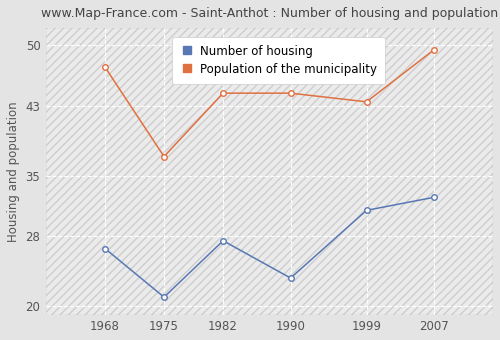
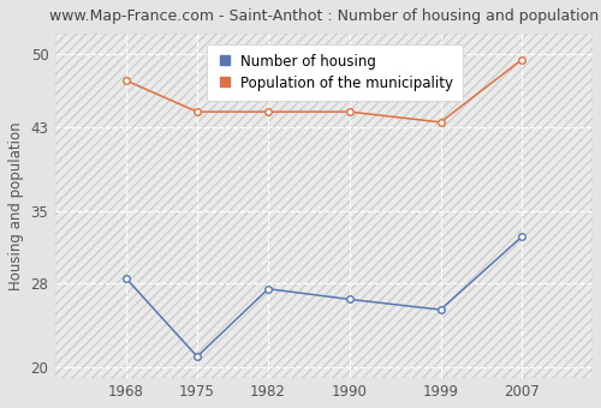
Number of housing/1968: 26.6 -> 28.5
Population of the municipality/1975: 37.2 -> 44.5
Number of housing/1990: 23.2 -> 26.5
Number of housing/1999: 31.0 -> 25.5
